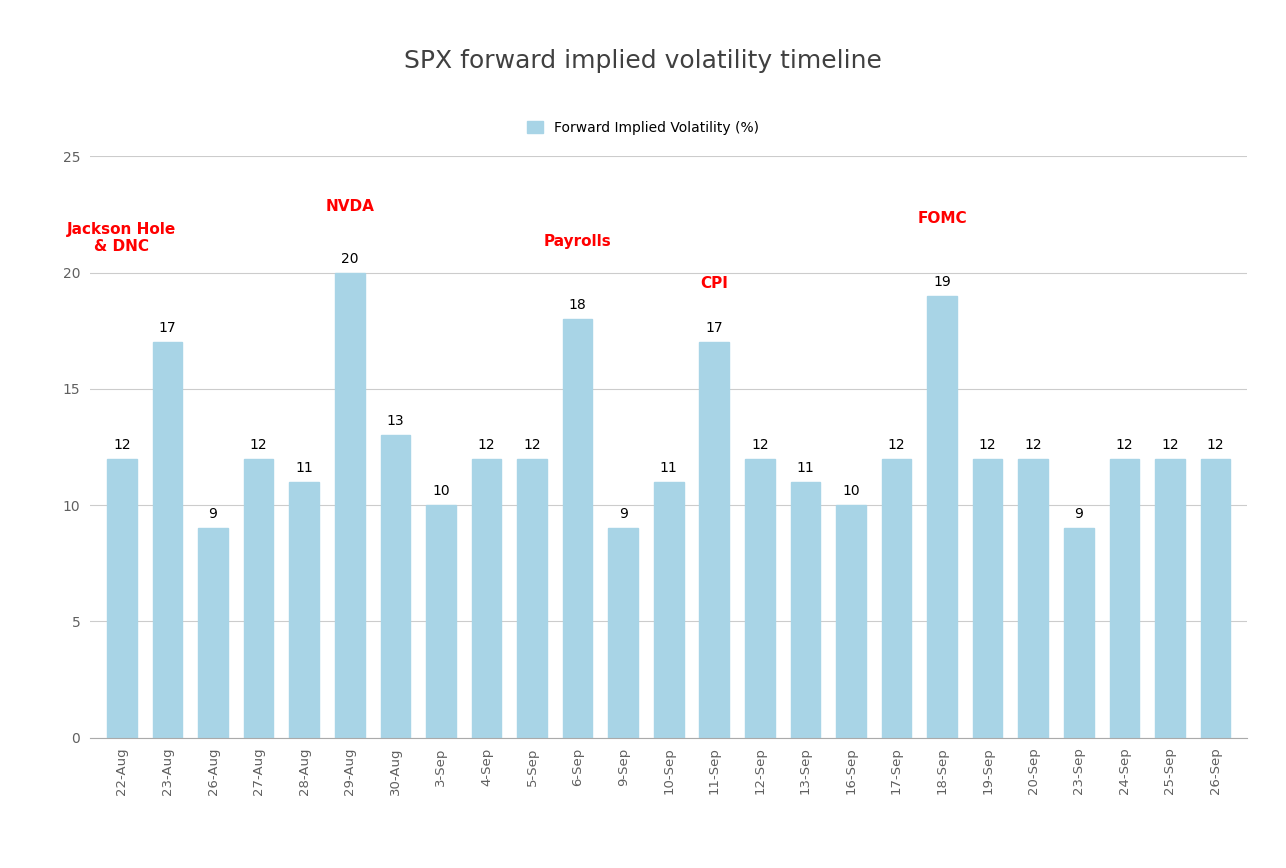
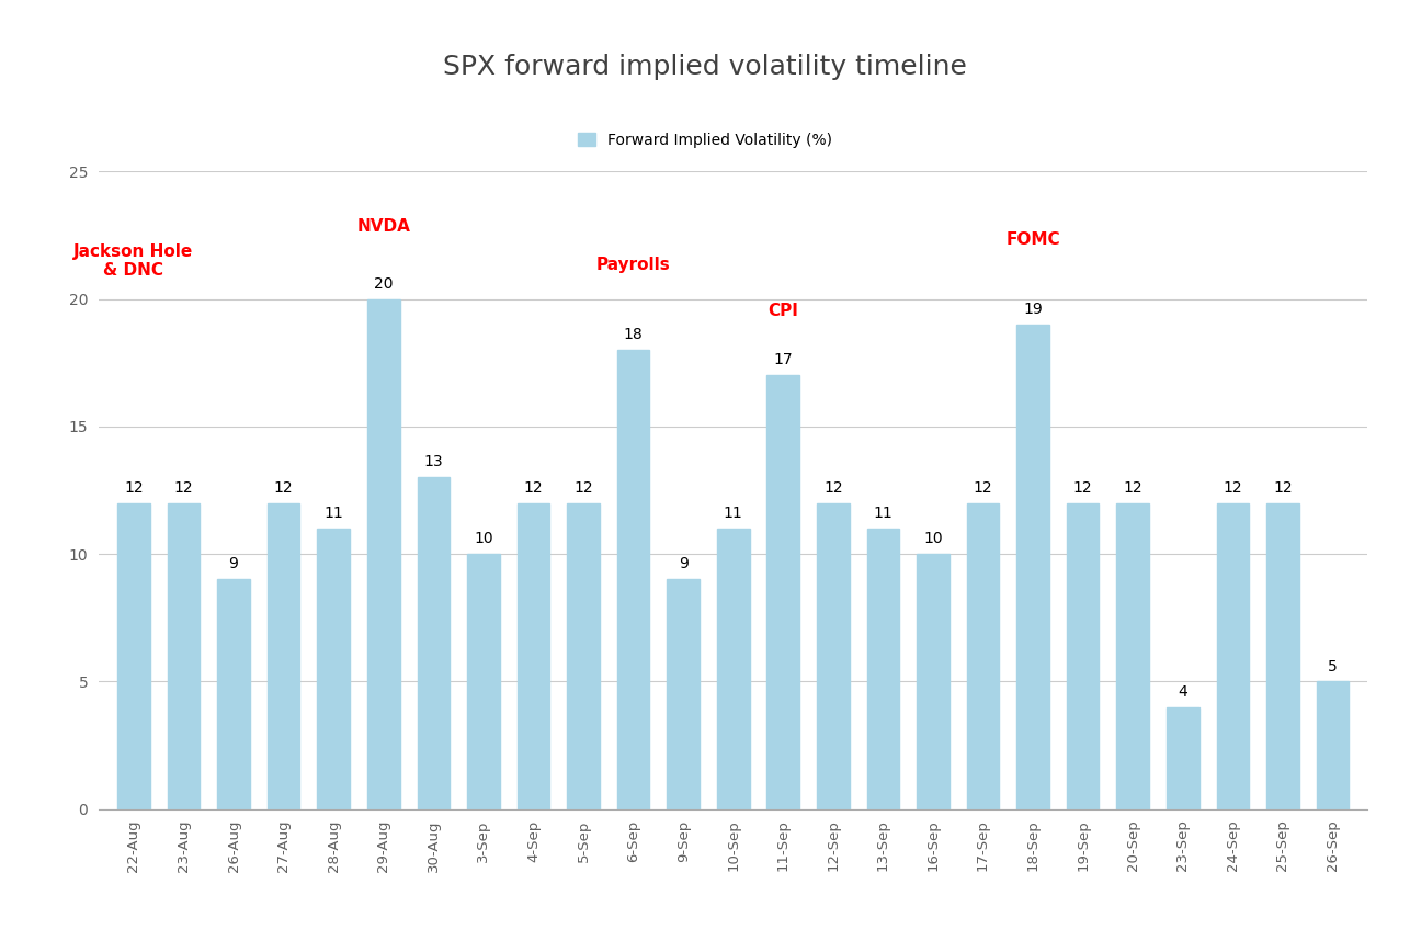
23-Aug: 17 -> 12
23-Sep: 9 -> 4
26-Sep: 12 -> 5
